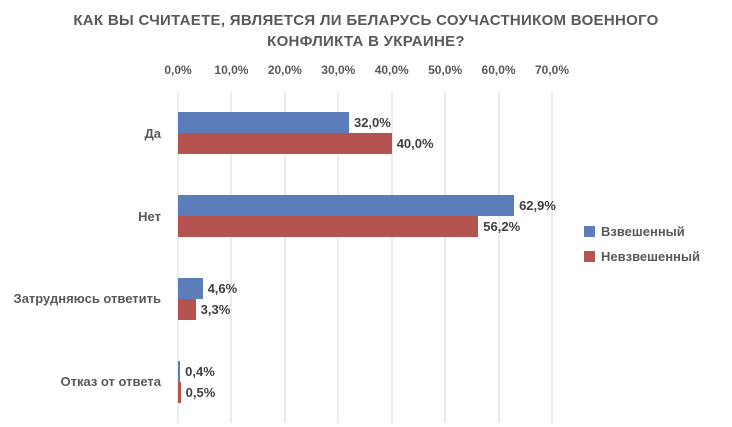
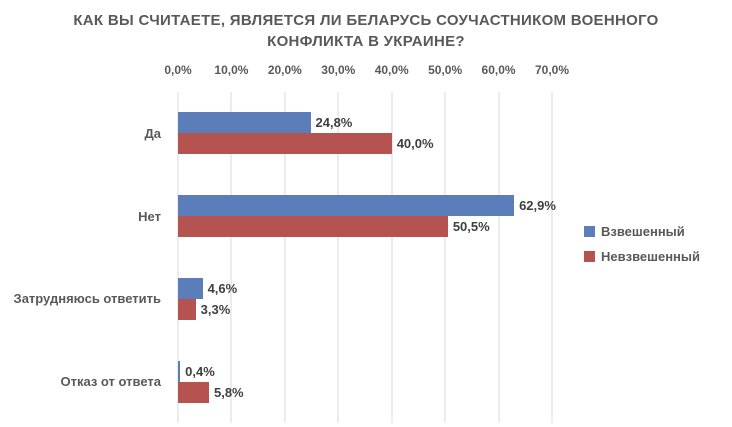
Взвешенный/Да: 32,0% -> 24,8%
Невзвешенный/Нет: 56,2% -> 50,5%
Невзвешенный/Отказ от ответа: 0,5% -> 5,8%
